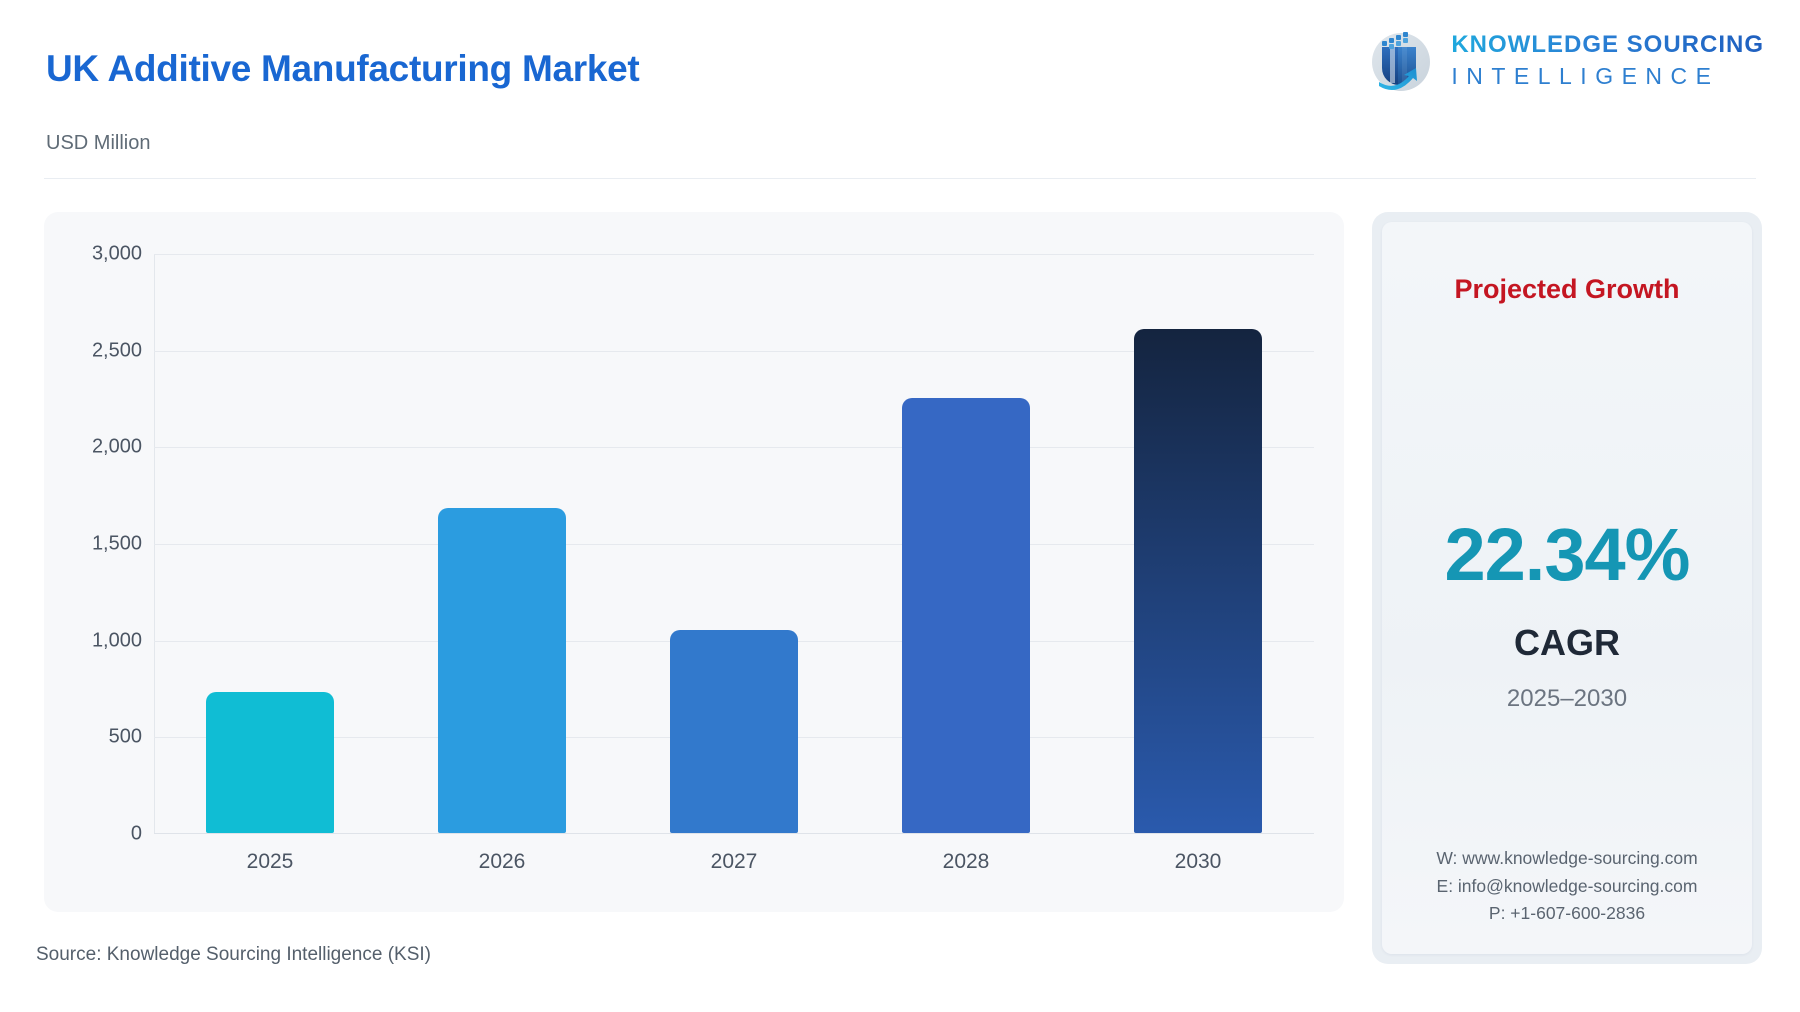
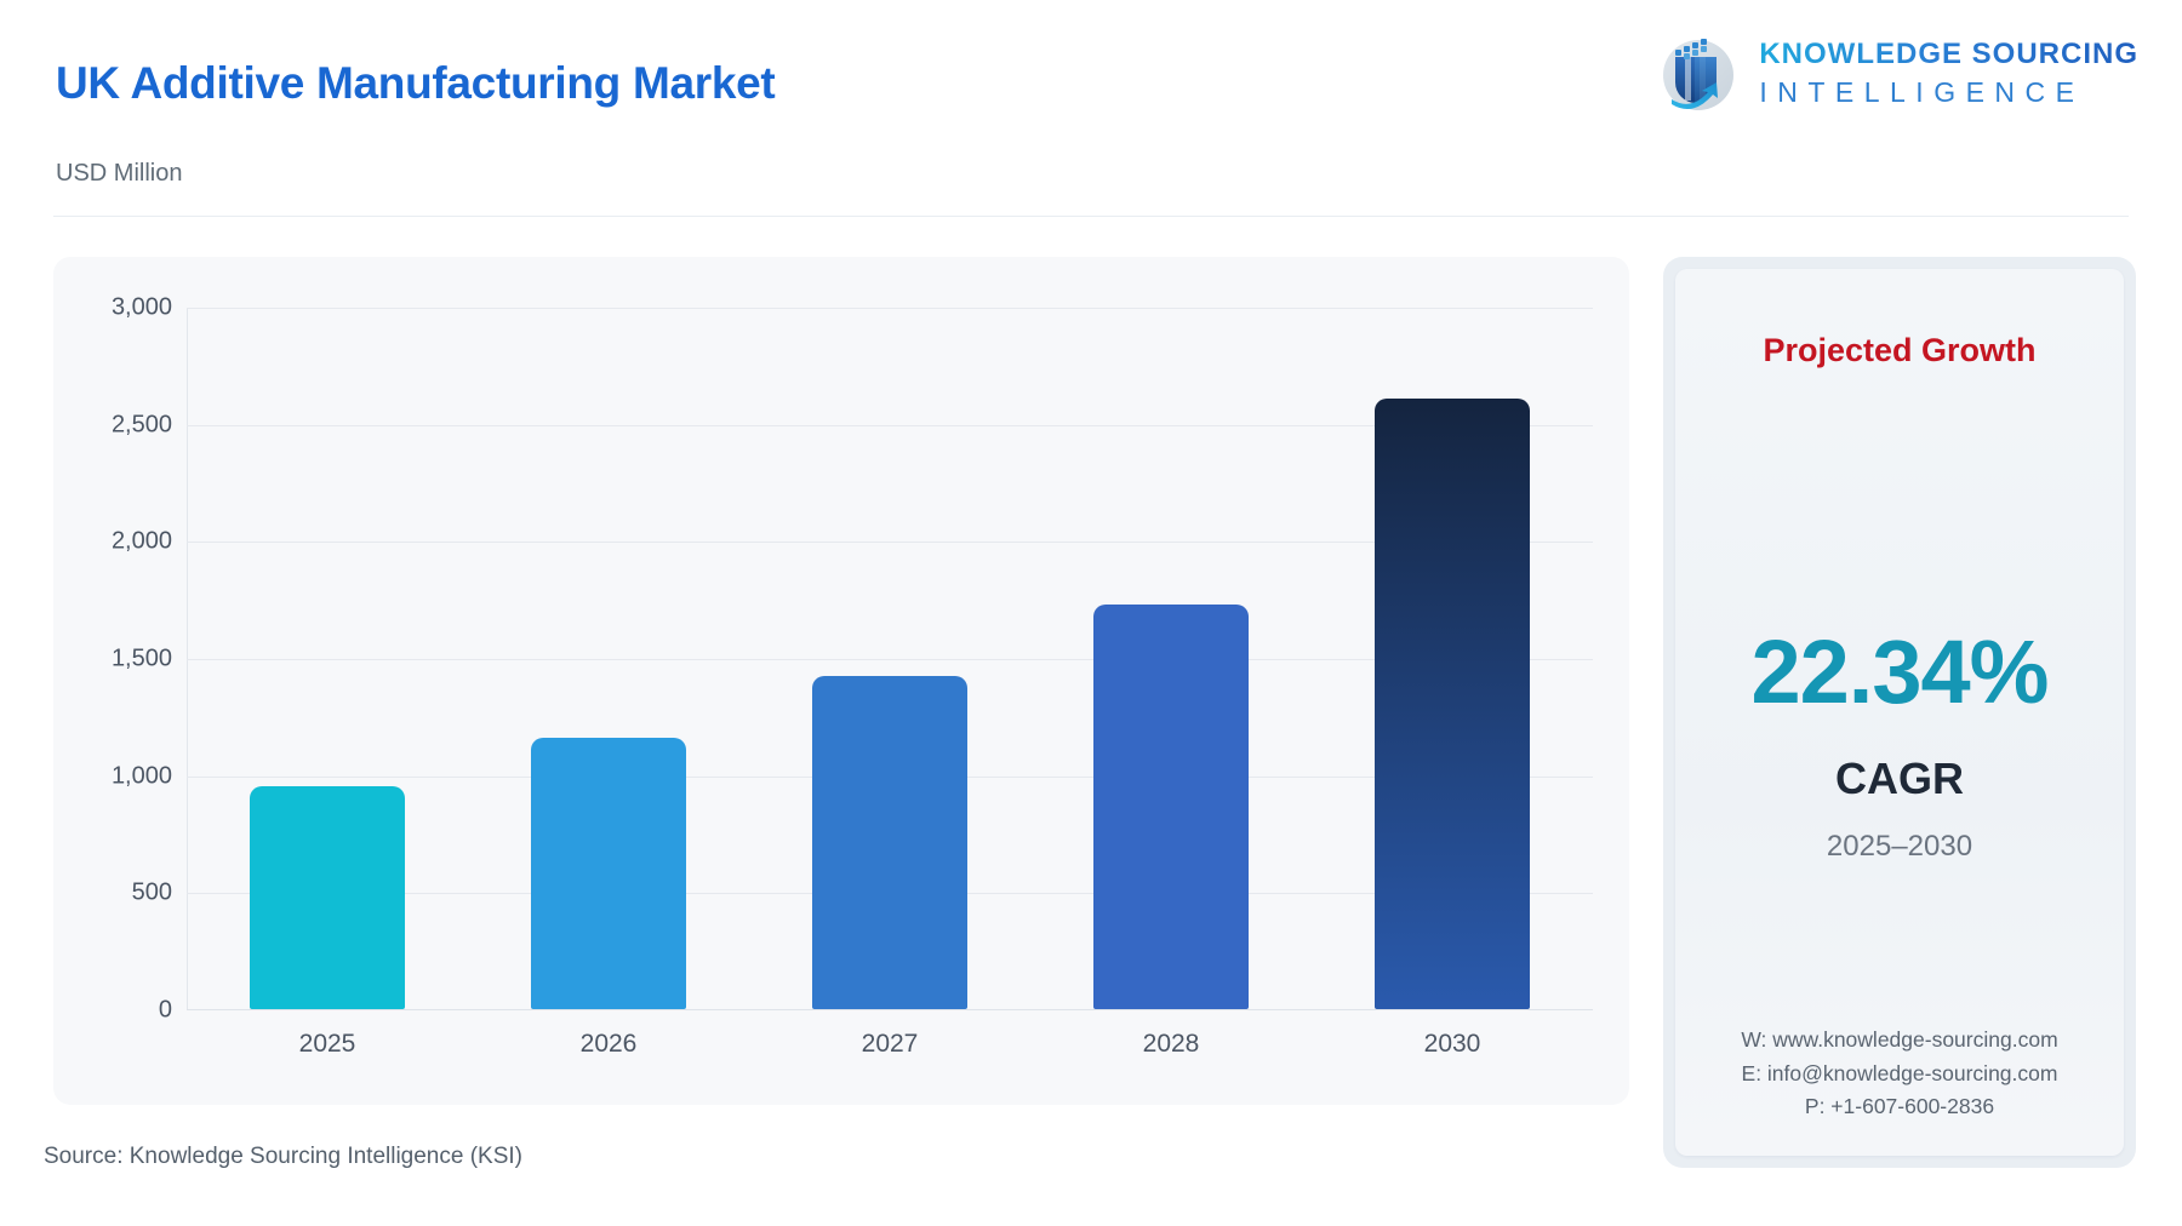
2025: 730 -> 950
2026: 1680 -> 1160
2027: 1050 -> 1420
2028: 2250 -> 1730
